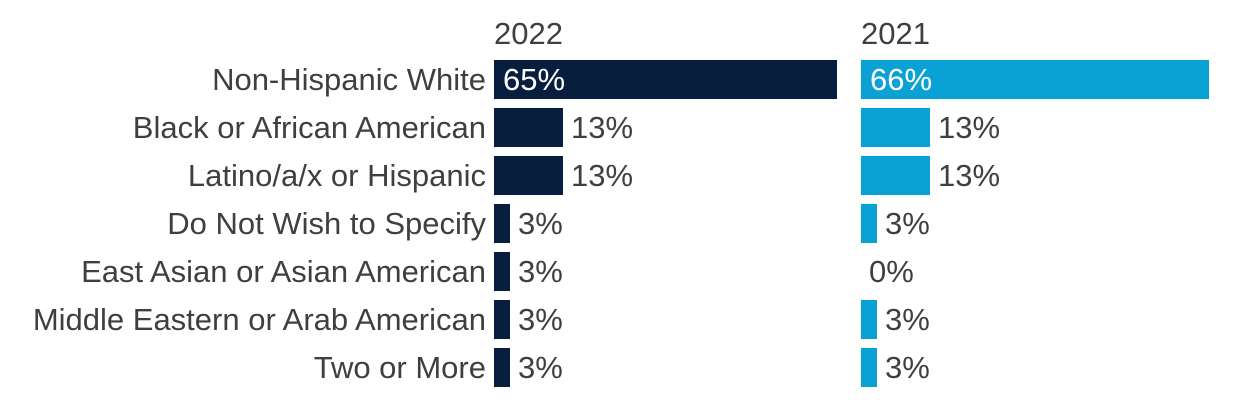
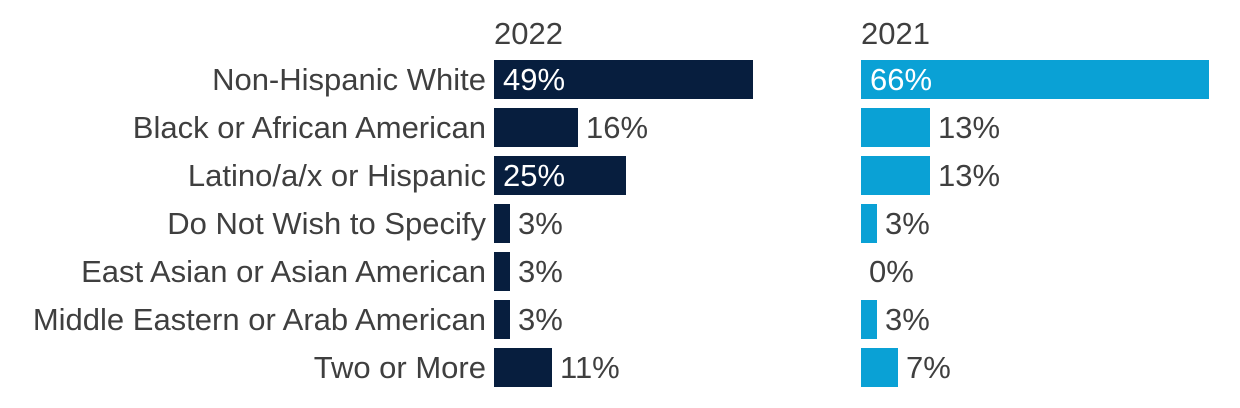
2022/Non-Hispanic White: 65% -> 49%
2022/Black or African American: 13% -> 16%
2022/Latino/a/x or Hispanic: 13% -> 25%
2022/Two or More: 3% -> 11%
2021/Two or More: 3% -> 7%
